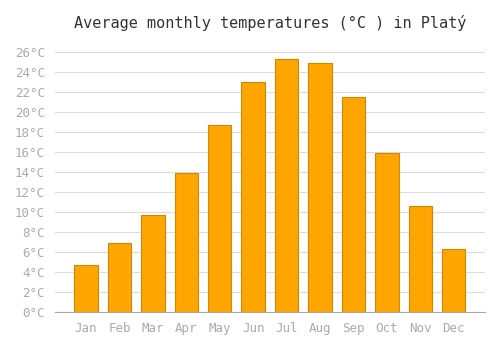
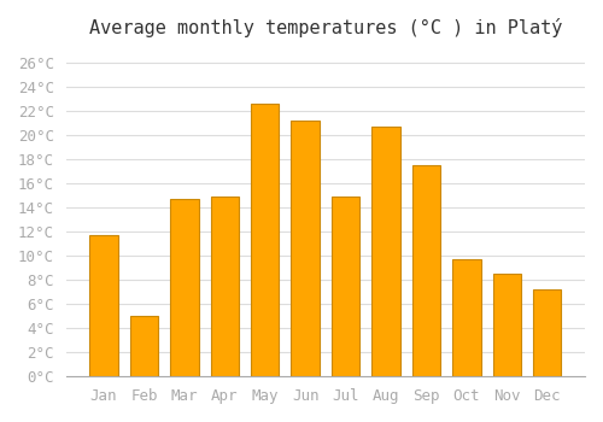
Jan: 4.7°C -> 11.7°C
Feb: 6.9°C -> 5.0°C
Mar: 9.7°C -> 14.7°C
Apr: 13.9°C -> 14.9°C
May: 18.7°C -> 22.6°C
Jun: 23.0°C -> 21.2°C
Jul: 25.3°C -> 14.9°C
Aug: 24.9°C -> 20.7°C
Sep: 21.5°C -> 17.5°C
Oct: 15.9°C -> 9.7°C
Nov: 10.6°C -> 8.5°C
Dec: 6.3°C -> 7.2°C
